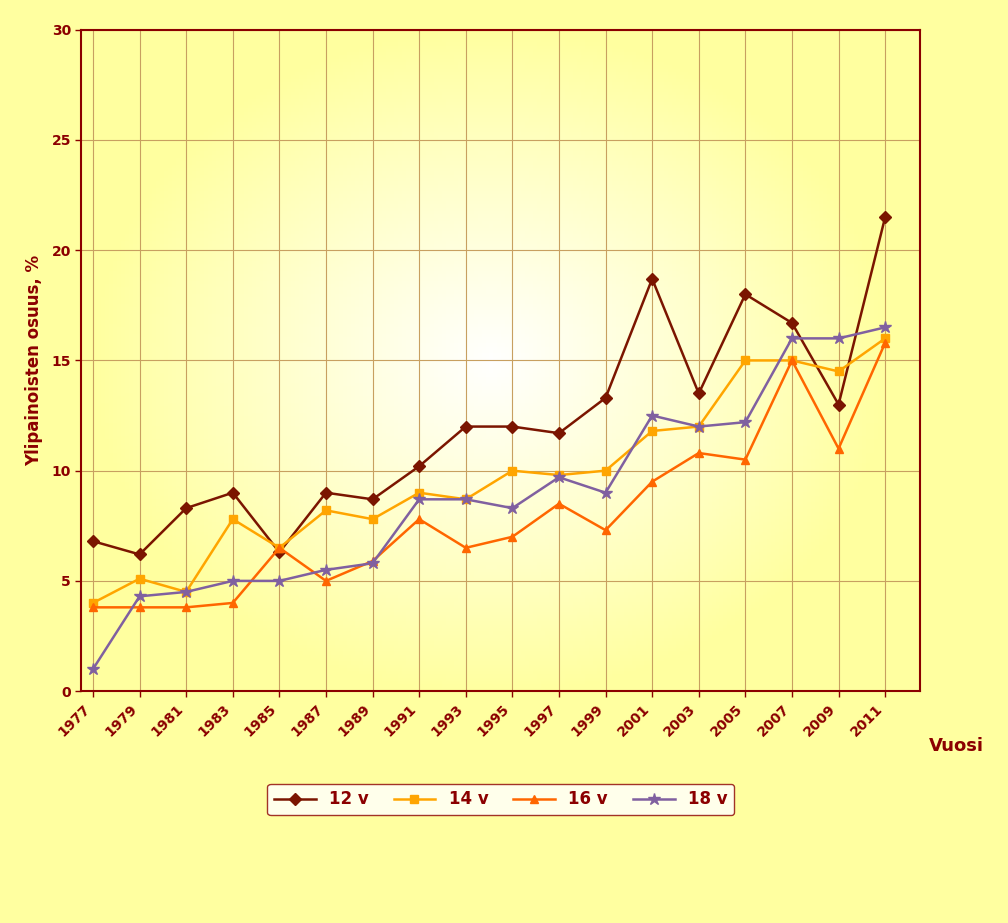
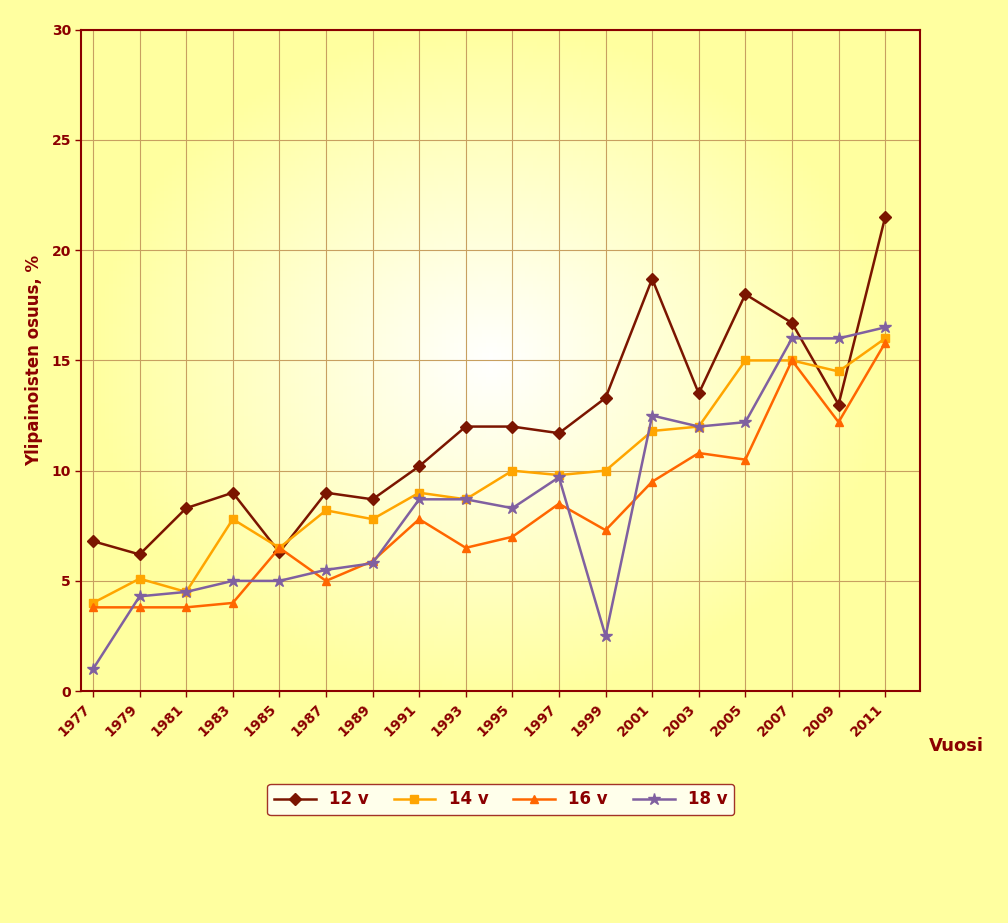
18 v/1999: 9.0 -> 2.5
16 v/2009: 11.0 -> 12.2
